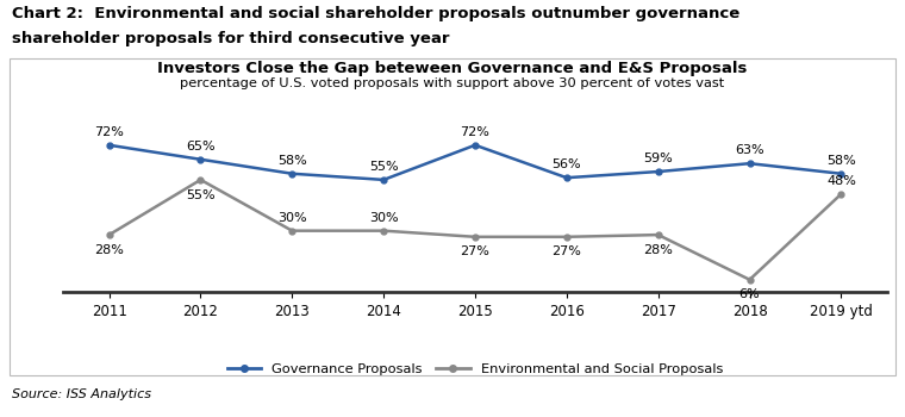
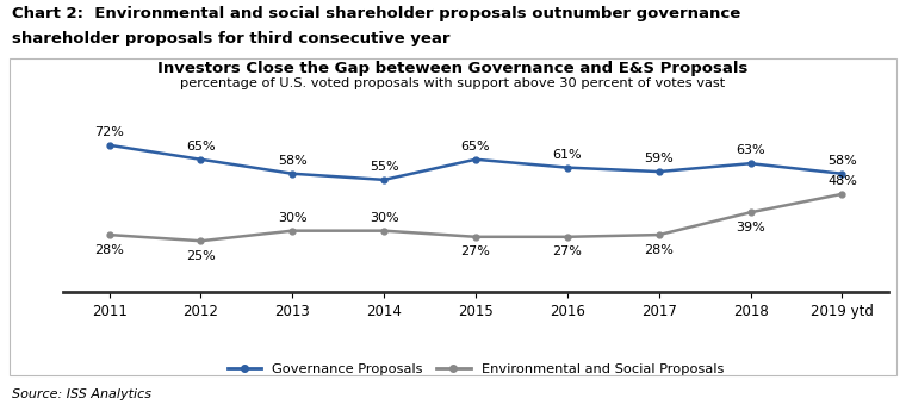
Environmental and Social Proposals/2012: 55% -> 25%
Governance Proposals/2015: 72% -> 65%
Governance Proposals/2016: 56% -> 61%
Environmental and Social Proposals/2018: 6% -> 39%
